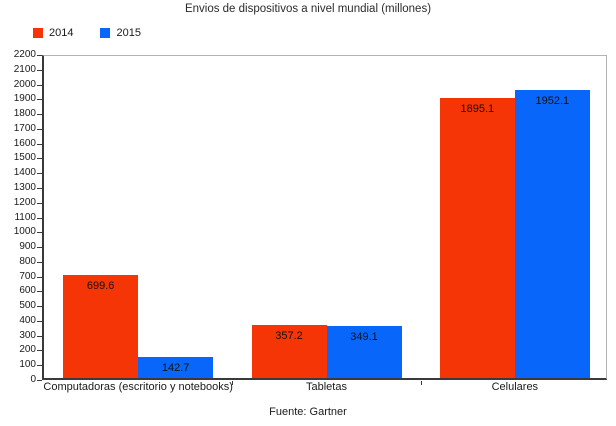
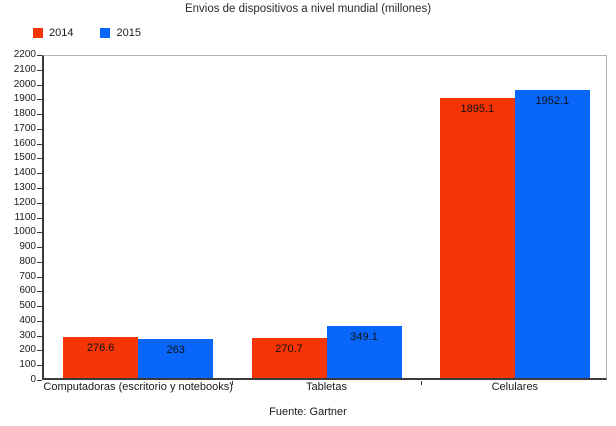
2014/Computadoras (escritorio y notebooks): 699.6 -> 276.6
2015/Computadoras (escritorio y notebooks): 142.7 -> 263
2014/Tabletas: 357.2 -> 270.7
